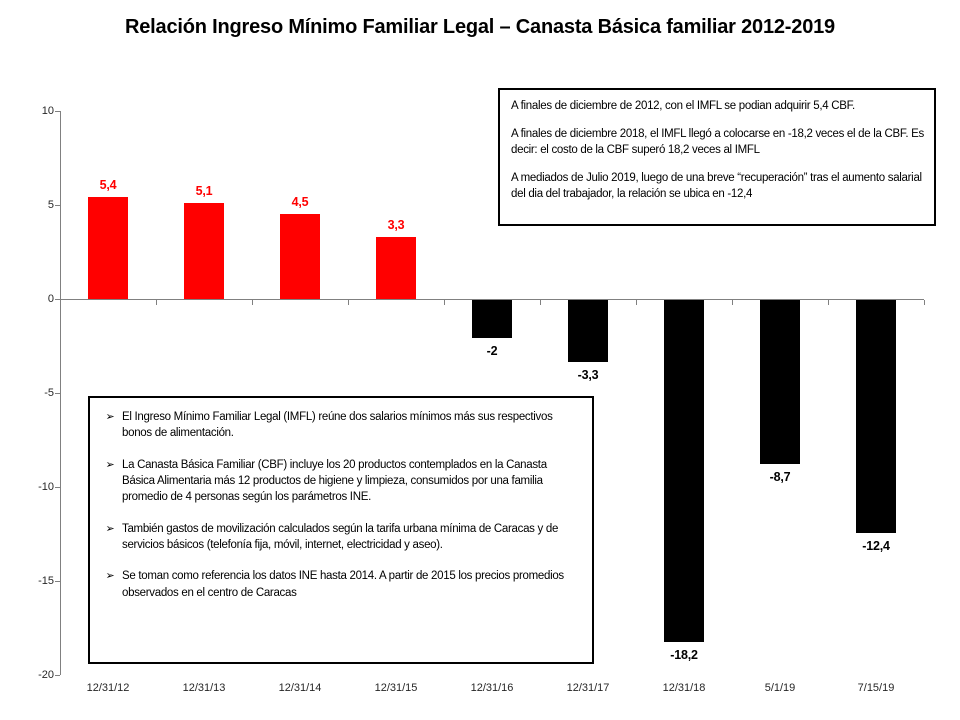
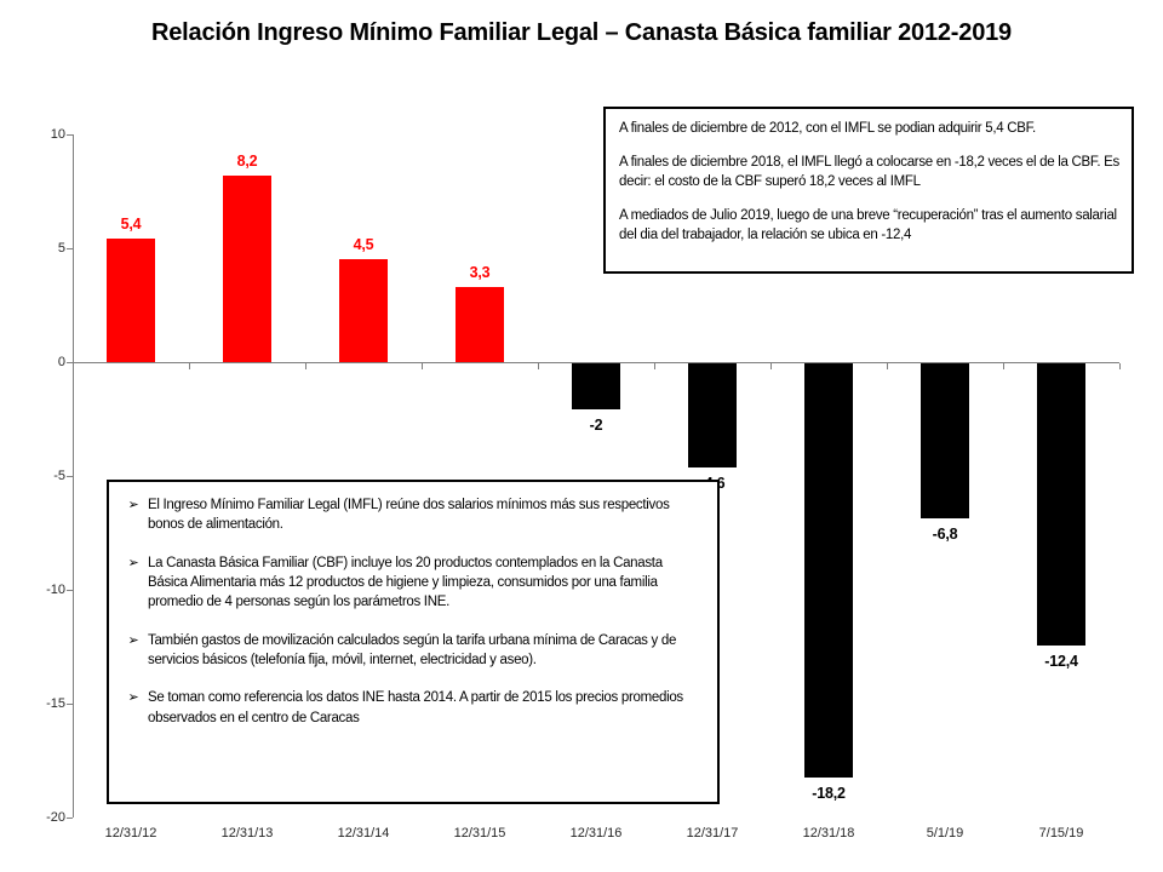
12/31/13: 5,1 -> 8,2
12/31/17: -3,3 -> -4,6
5/1/19: -8,7 -> -6,8
